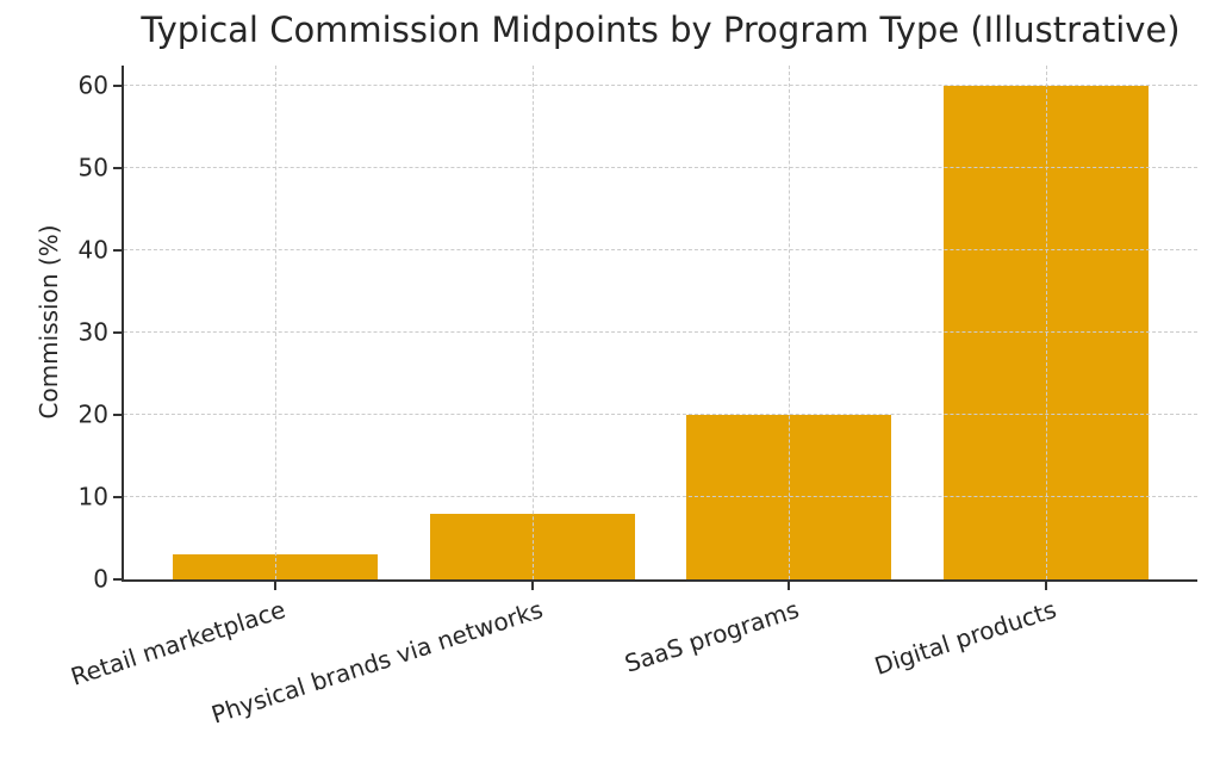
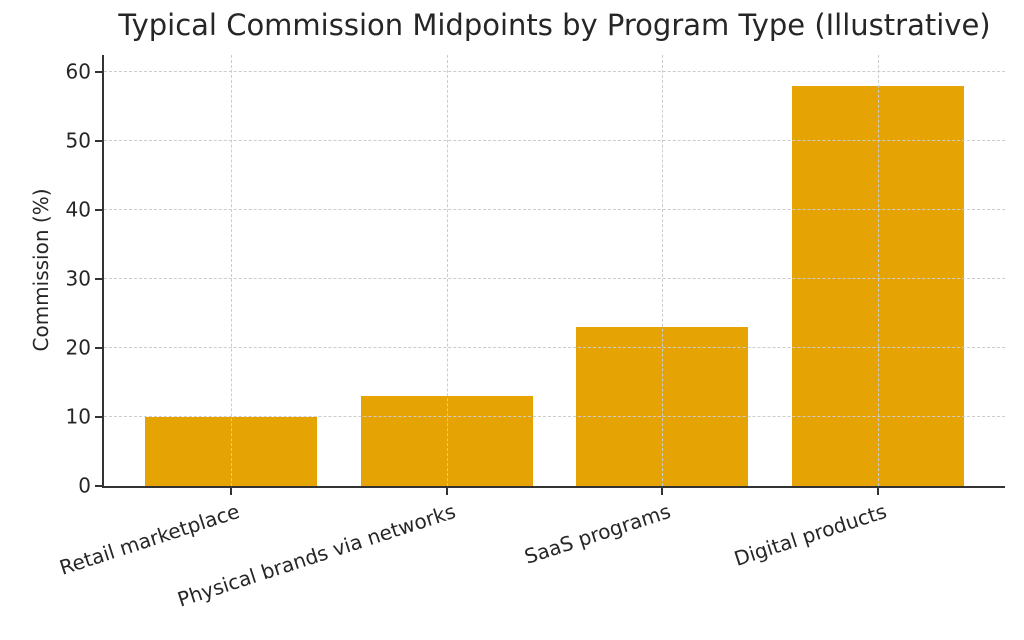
Retail marketplace: 3 -> 10
Physical brands via networks: 8 -> 13
SaaS programs: 20 -> 23
Digital products: 60 -> 58
